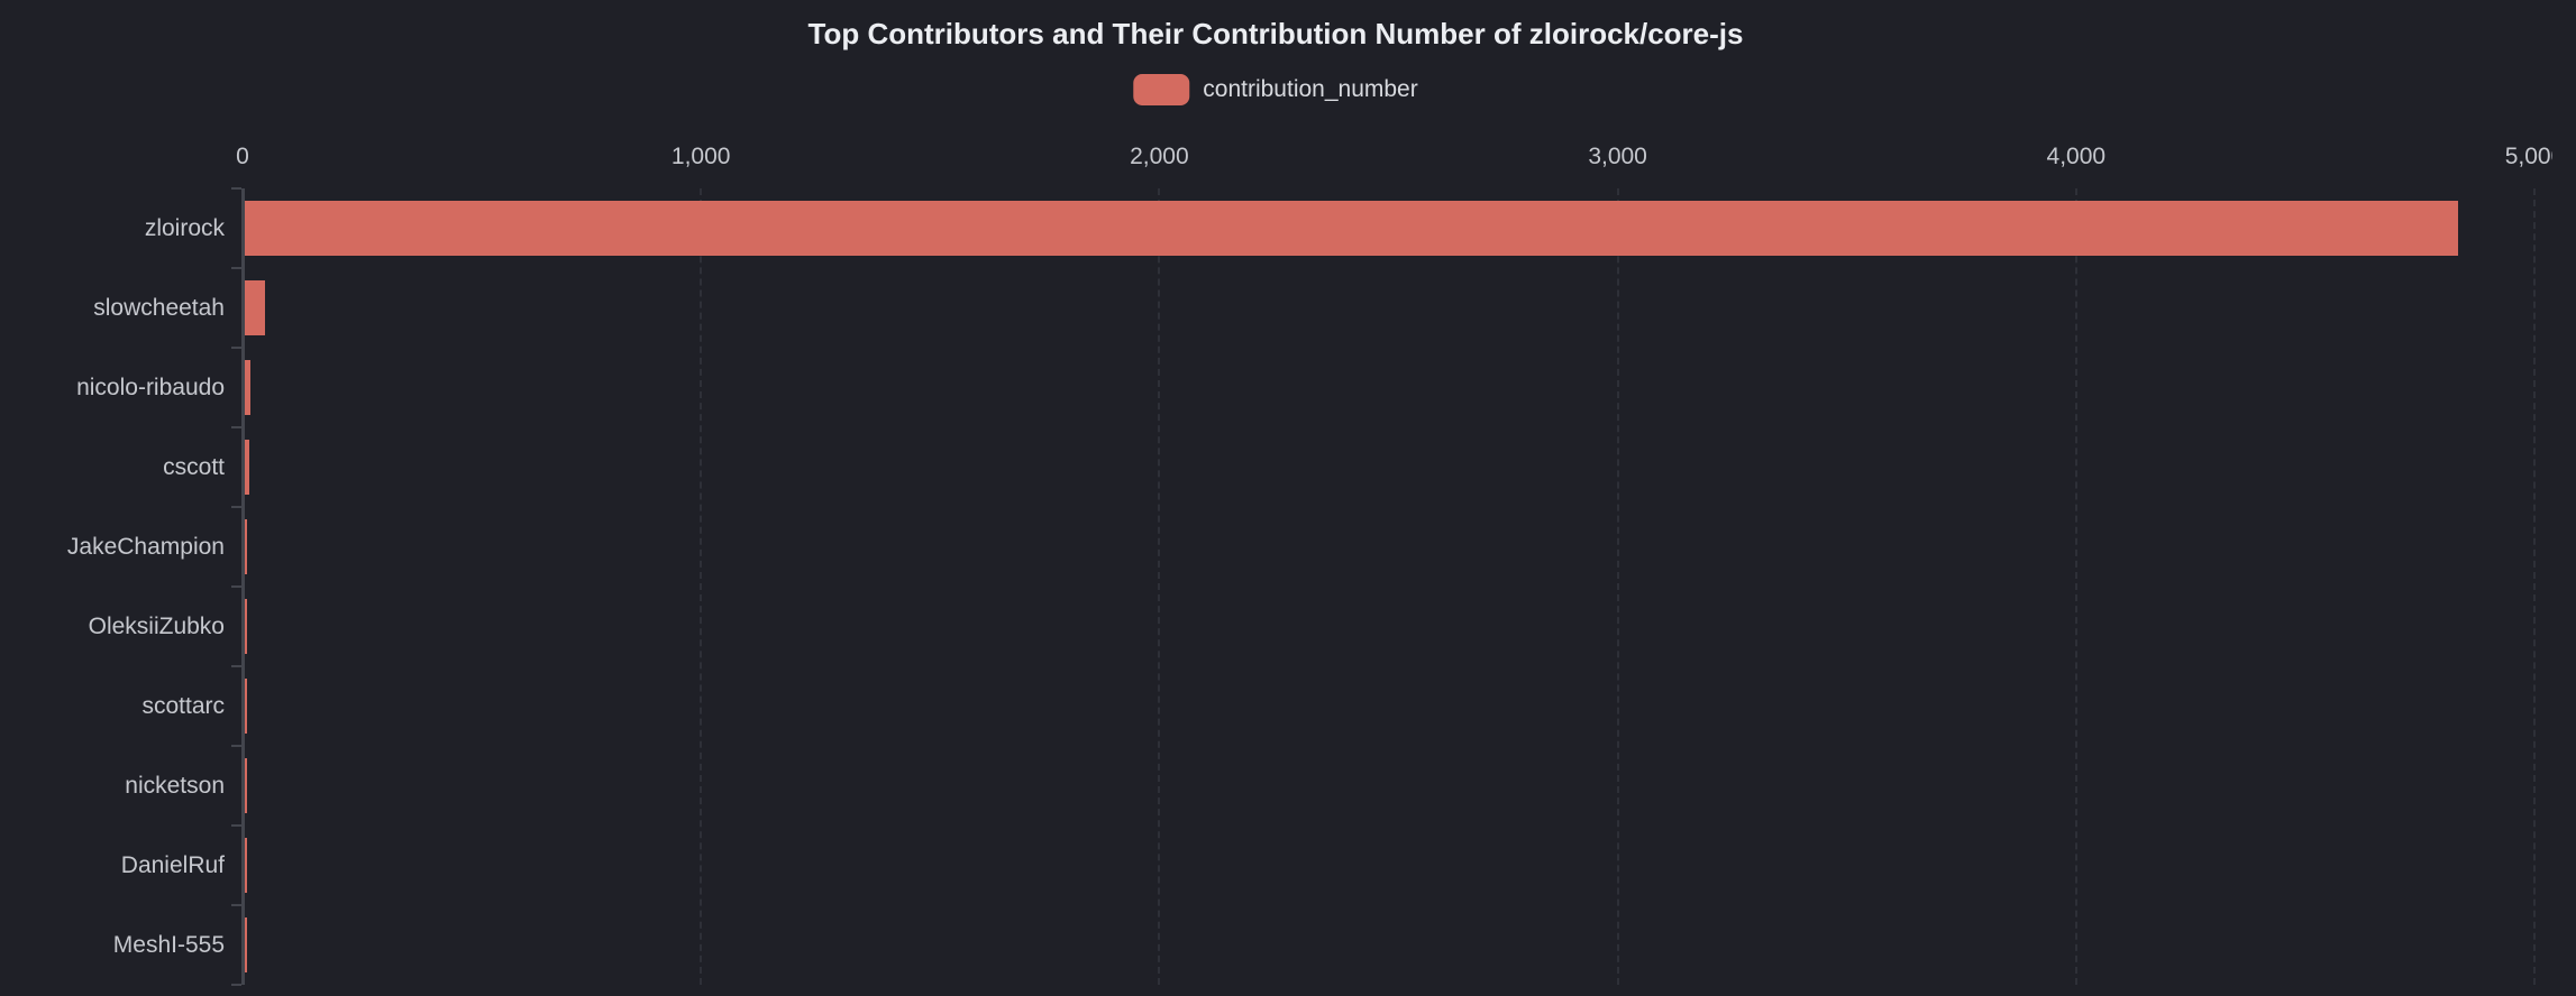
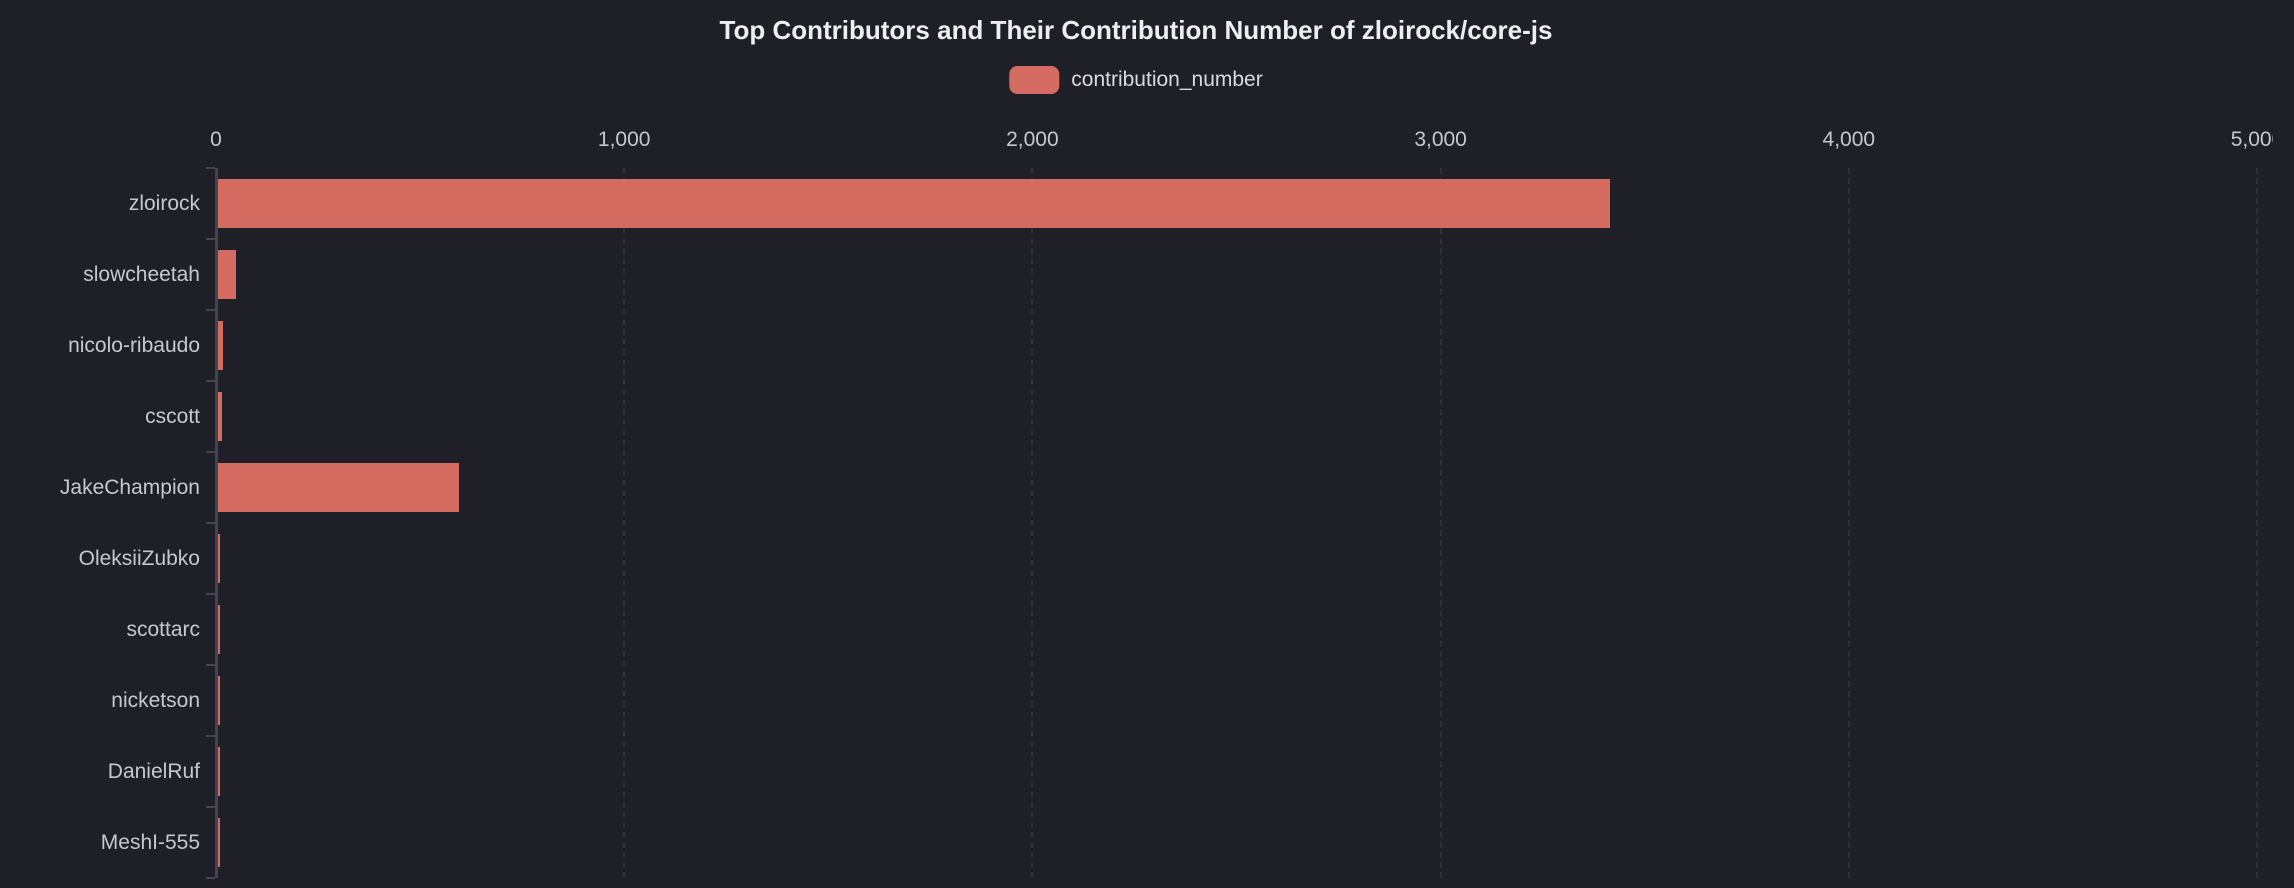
zloirock: 4830 -> 3410
JakeChampion: 10 -> 590
